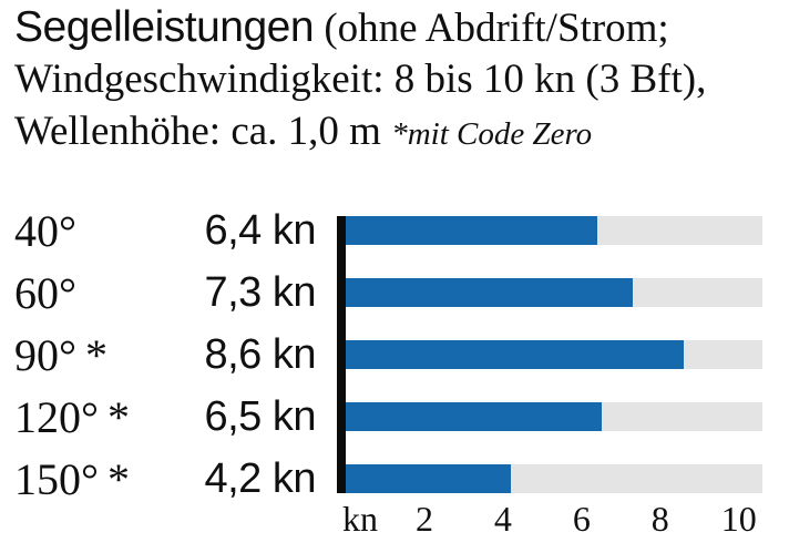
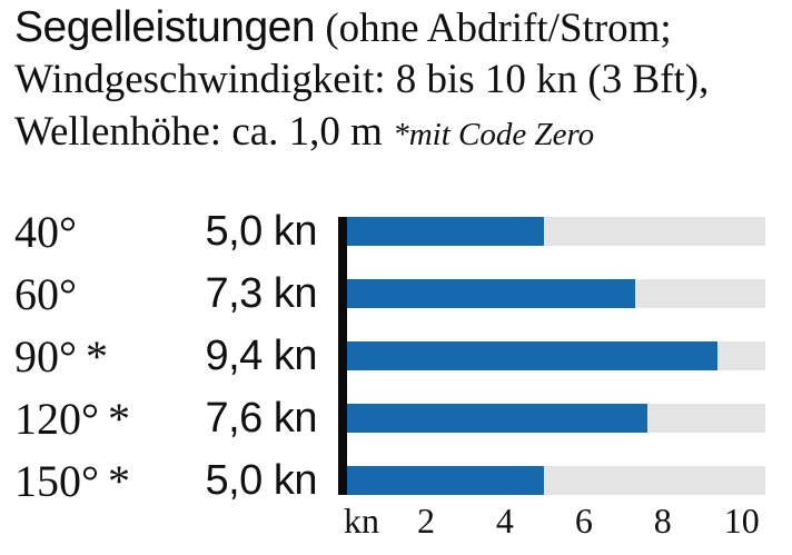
40°: 6,4 -> 5,0
90° *: 8,6 -> 9,4
120° *: 6,5 -> 7,6
150° *: 4,2 -> 5,0
